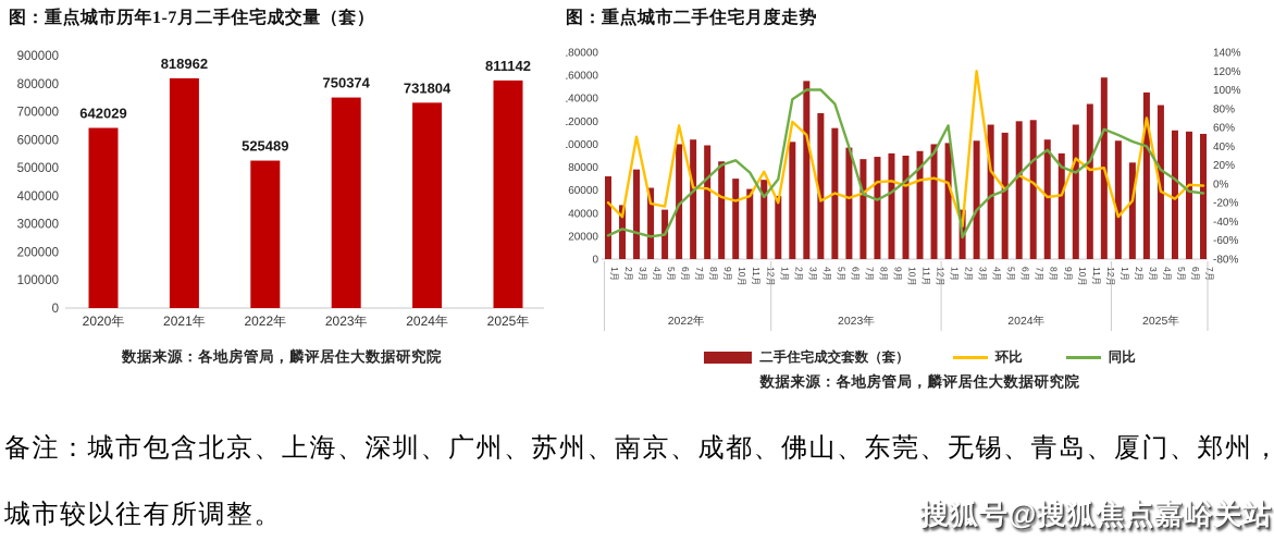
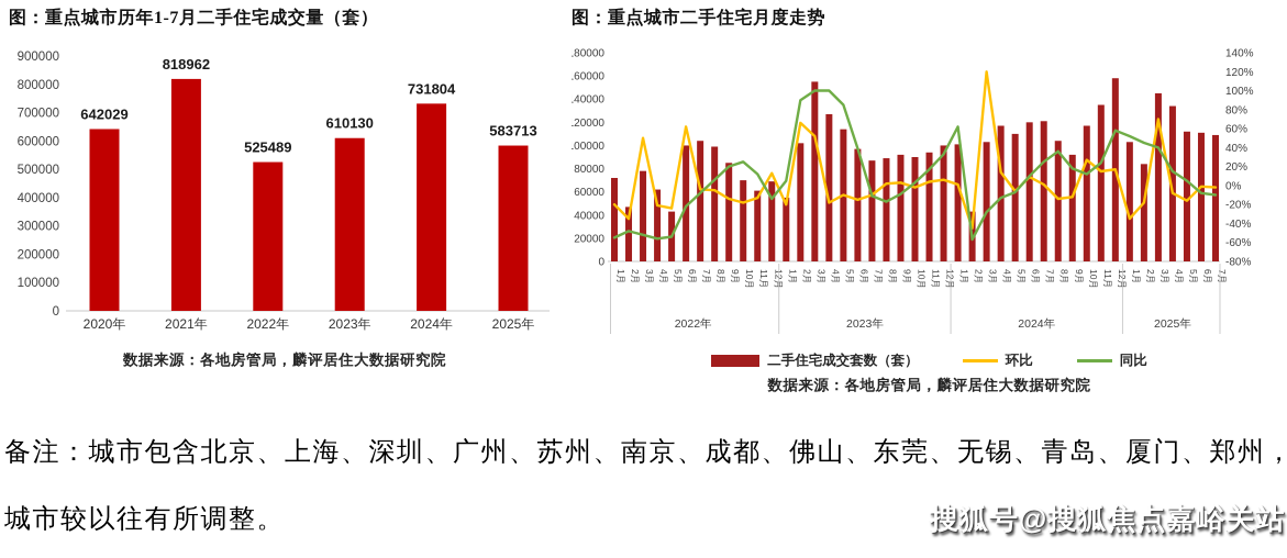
图：重点城市历年1-7月二手住宅成交量（套）/2023年: 750374 -> 610130
图：重点城市历年1-7月二手住宅成交量（套）/2025年: 811142 -> 583713
